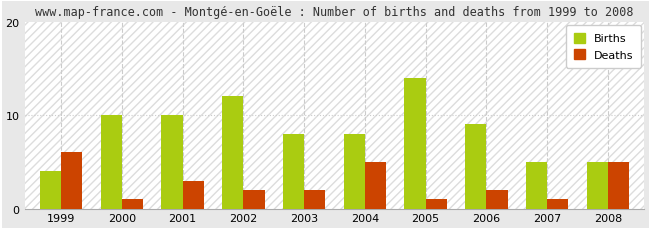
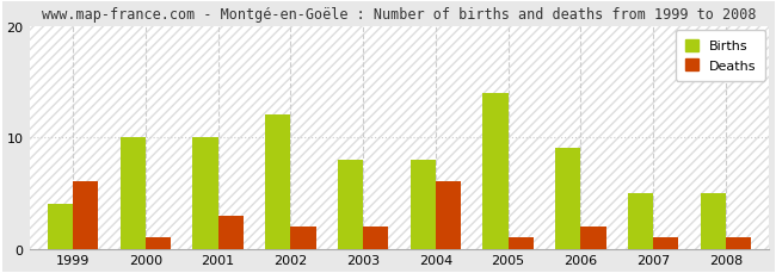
Deaths/2004: 5 -> 6
Deaths/2008: 5 -> 1
